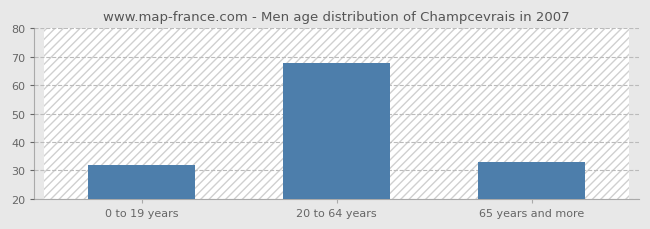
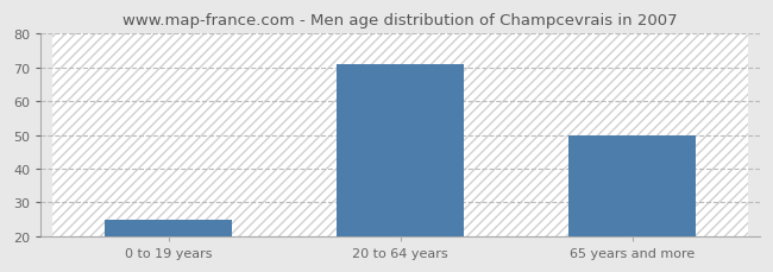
0 to 19 years: 32 -> 25
20 to 64 years: 68 -> 71
65 years and more: 33 -> 50
